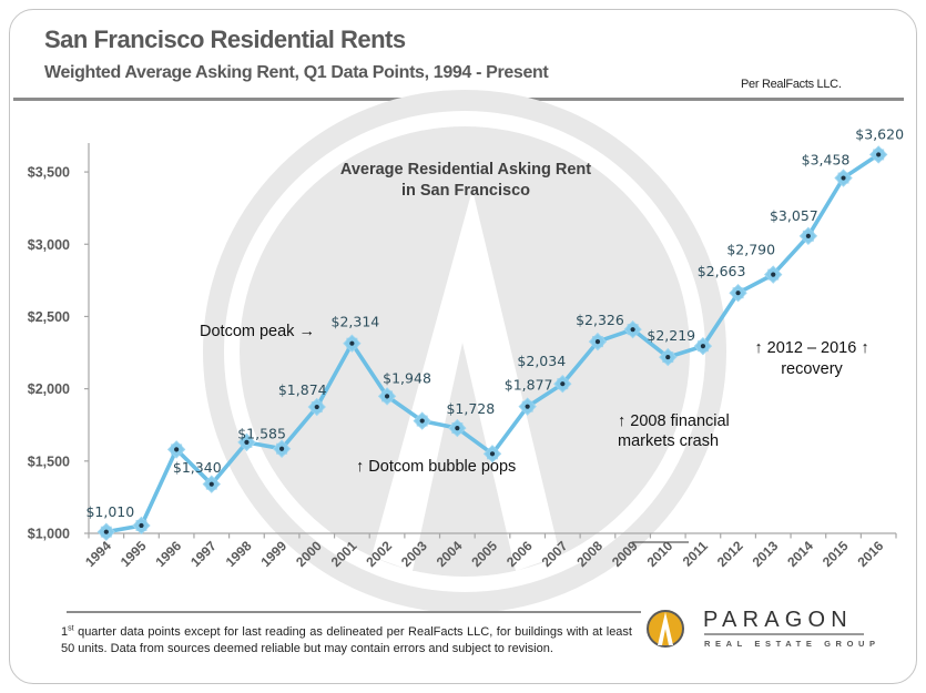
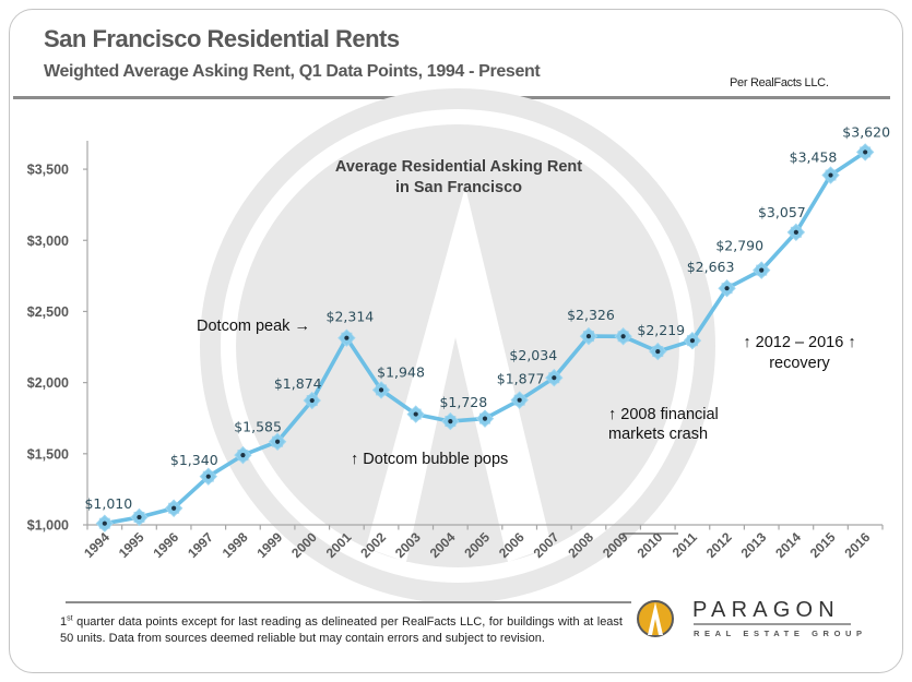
1996: $1580 -> $1120
1998: $1630 -> $1490
2005: $1550 -> $1750
2009: $2410 -> $2320
